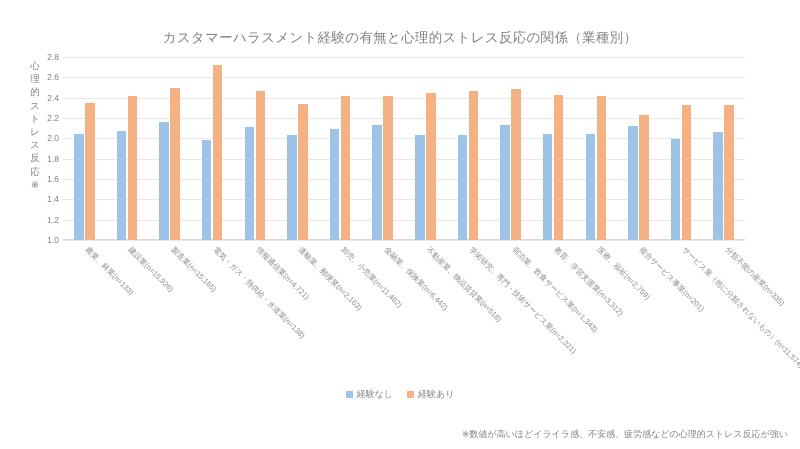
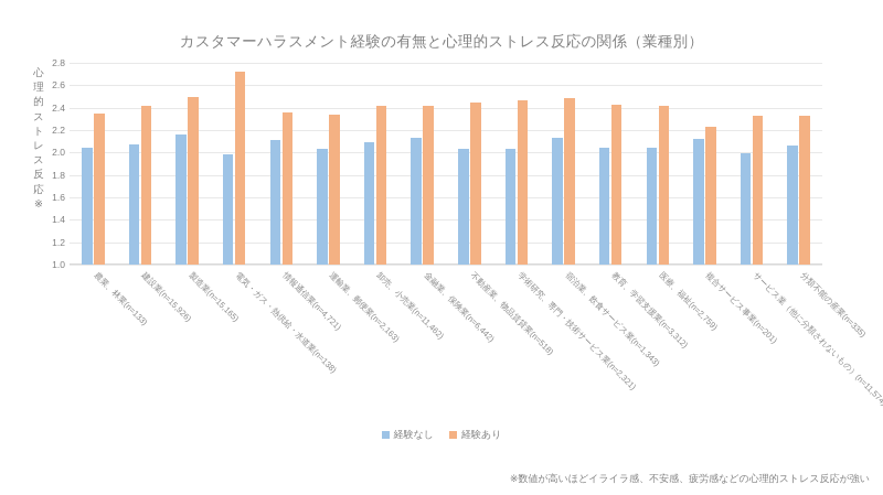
経験あり/情報通信業(n=4,721): 2.47 -> 2.36
